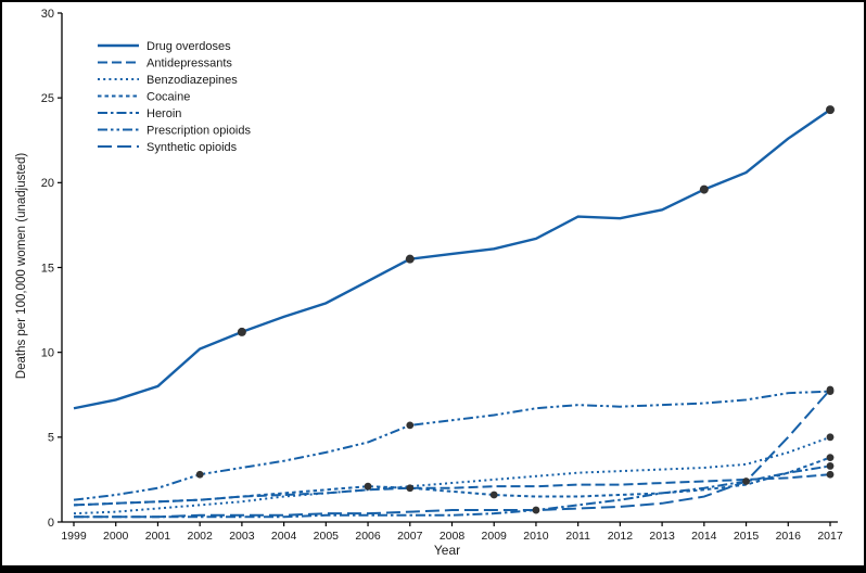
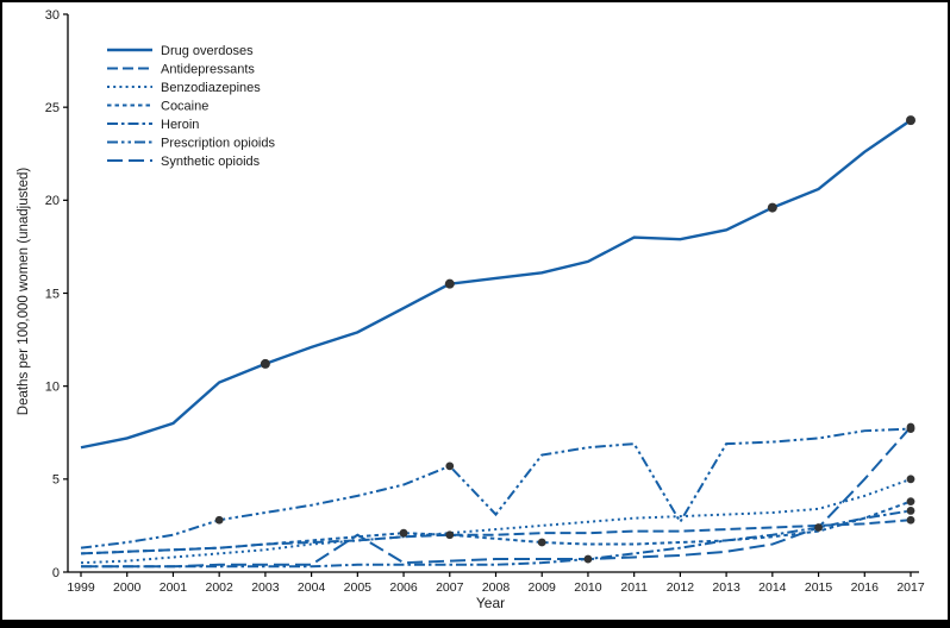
Synthetic opioids/2005: 0.5 -> 2.0
Prescription opioids/2008: 6.0 -> 3.1
Prescription opioids/2012: 6.8 -> 2.7
